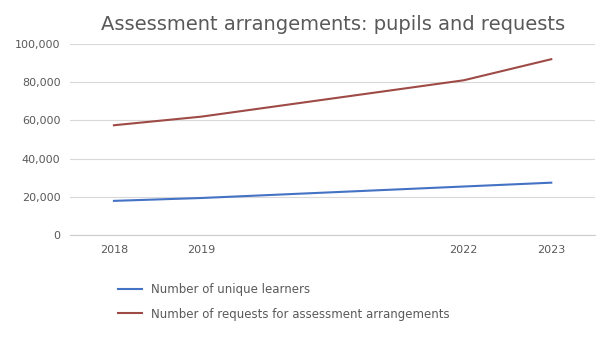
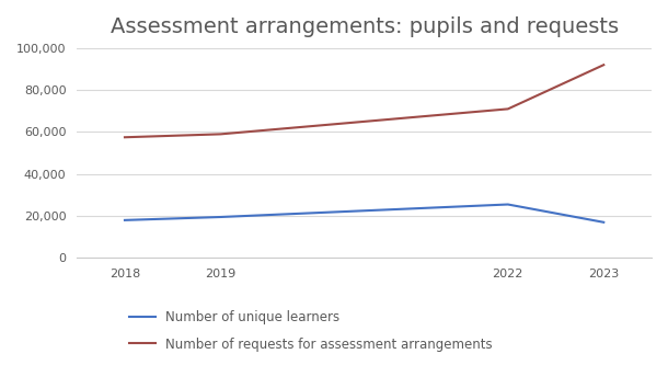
Number of requests for assessment arrangements/2019: 62,000 -> 59,000
Number of requests for assessment arrangements/2022: 81,000 -> 71,000
Number of unique learners/2023: 28,000 -> 17,000
